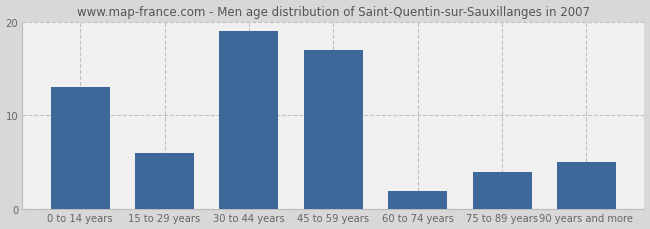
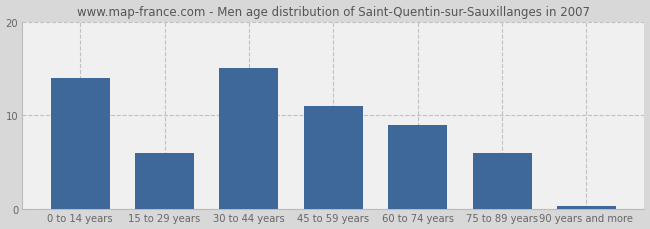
0 to 14 years: 13.0 -> 14.0
30 to 44 years: 19.0 -> 15.0
45 to 59 years: 17.0 -> 11.0
60 to 74 years: 2.0 -> 9.0
75 to 89 years: 4.0 -> 6.0
90 years and more: 5.0 -> 0.3
